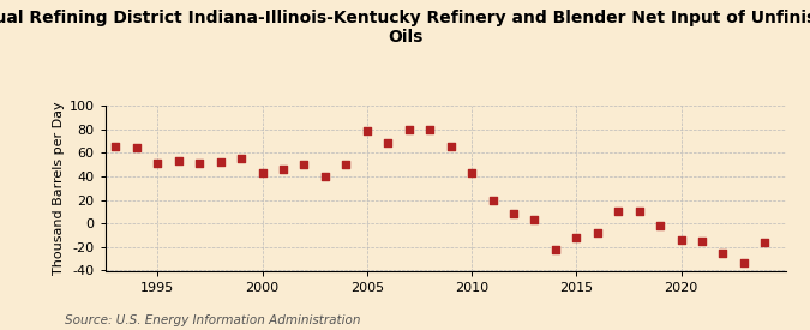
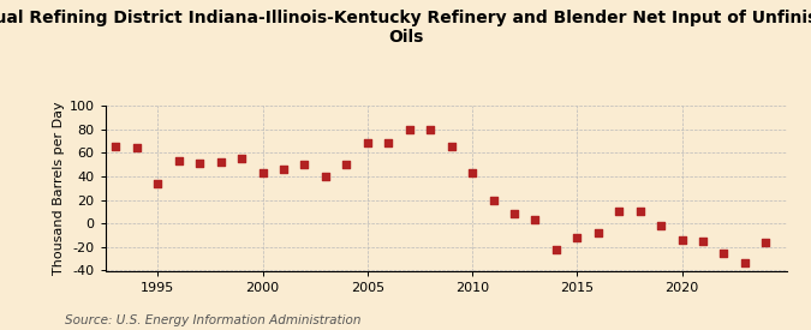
1995: 51 -> 34
2005: 79 -> 68
